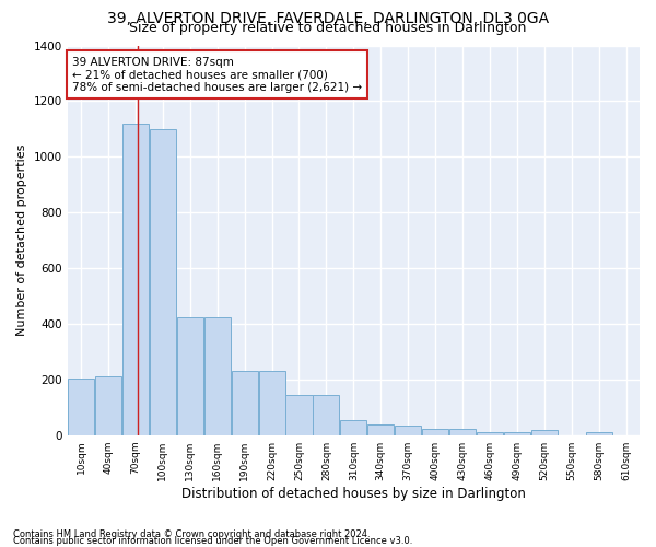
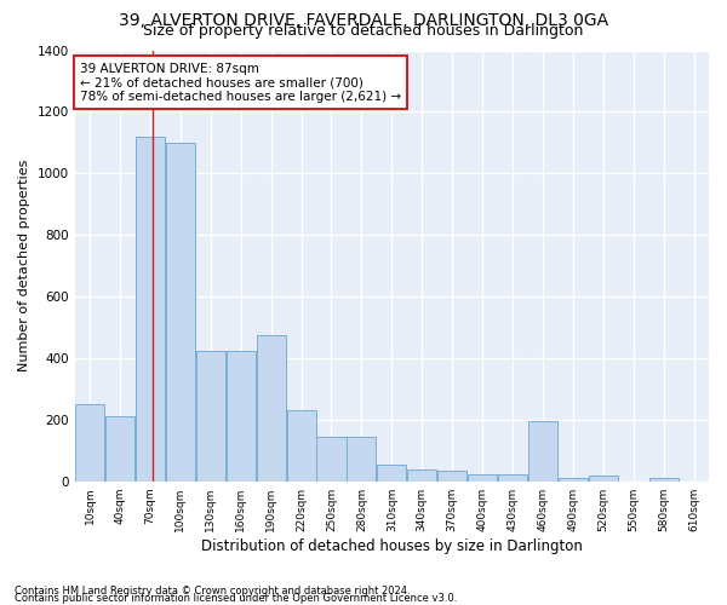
10sqm: 205 -> 250
190sqm: 230 -> 475
460sqm: 12 -> 195
